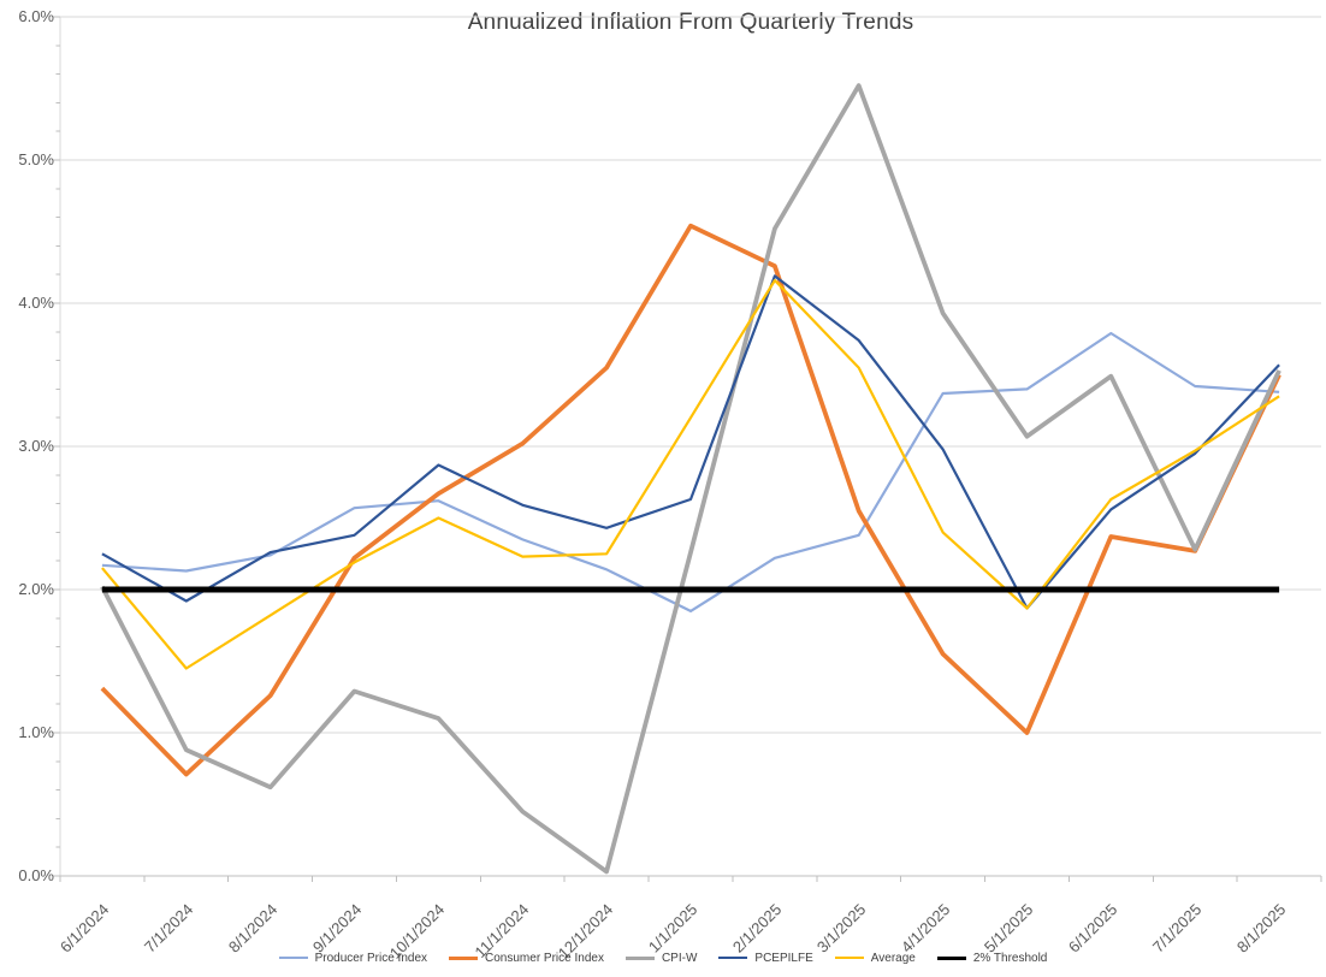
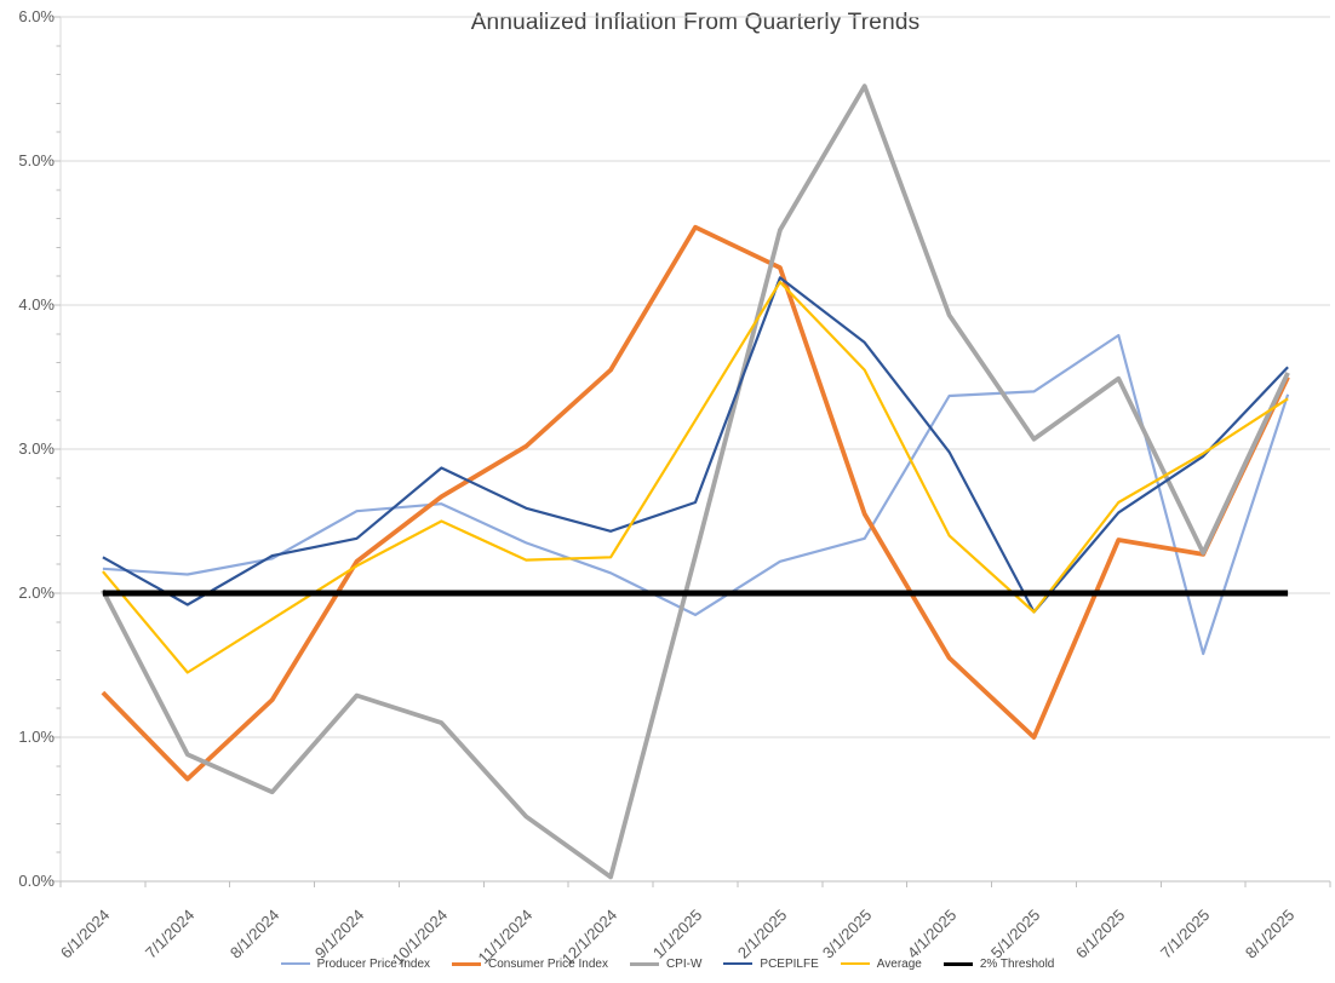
Producer Price Index/7/1/2025: 3.42% -> 1.58%
